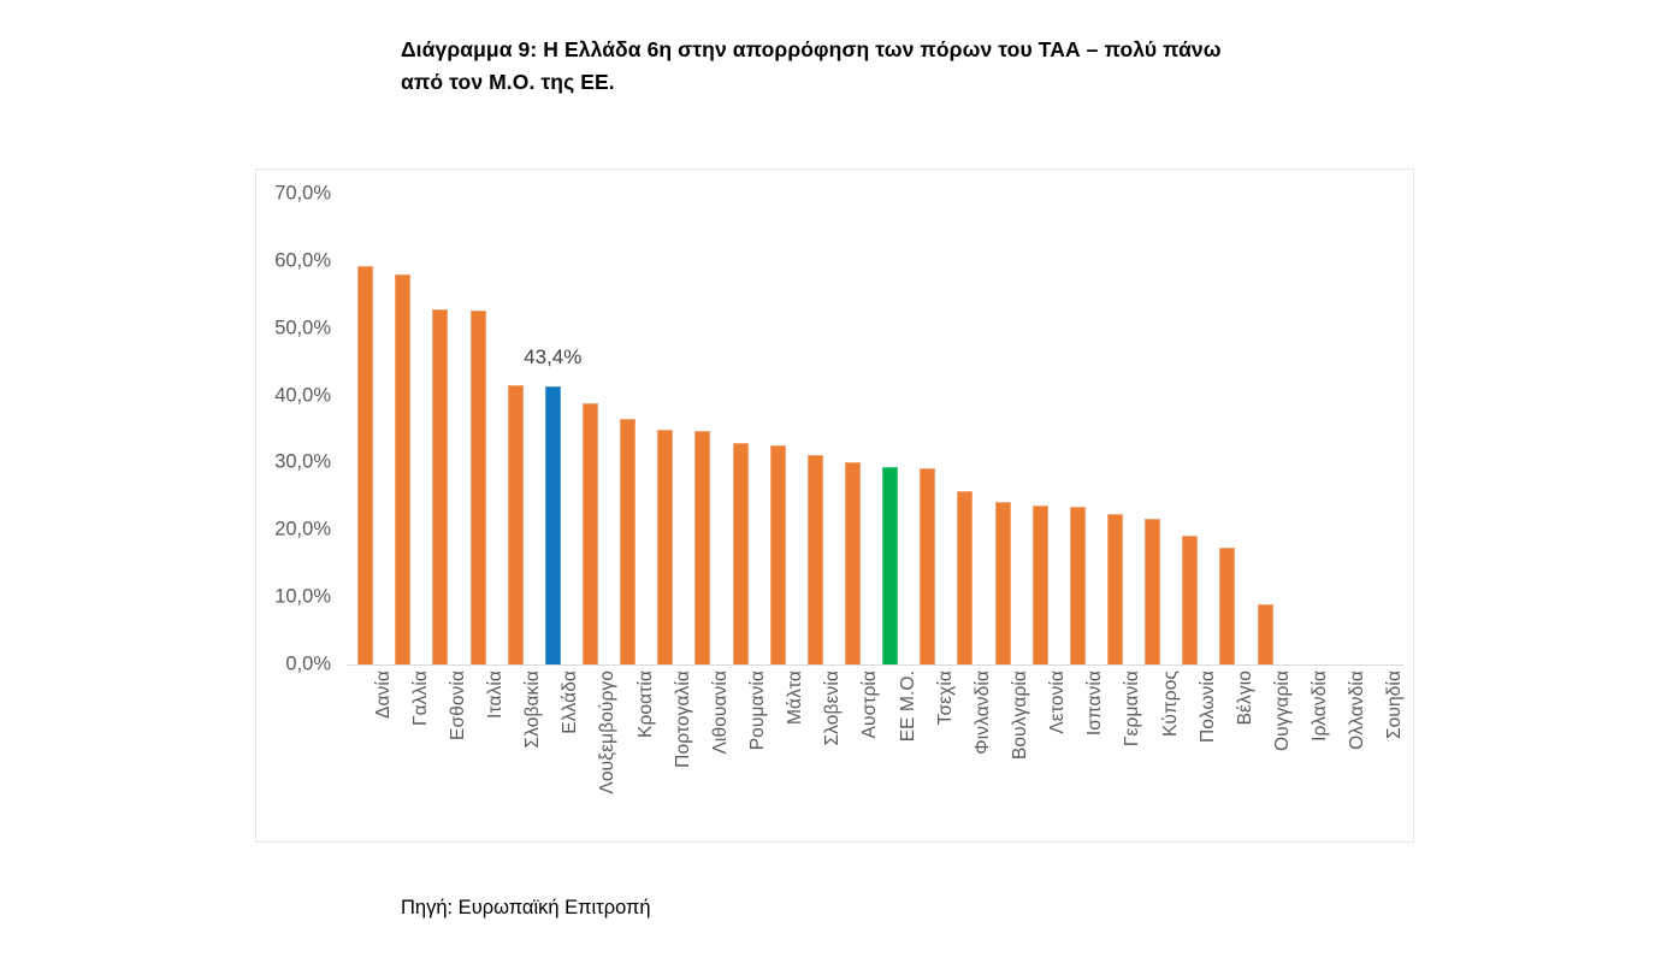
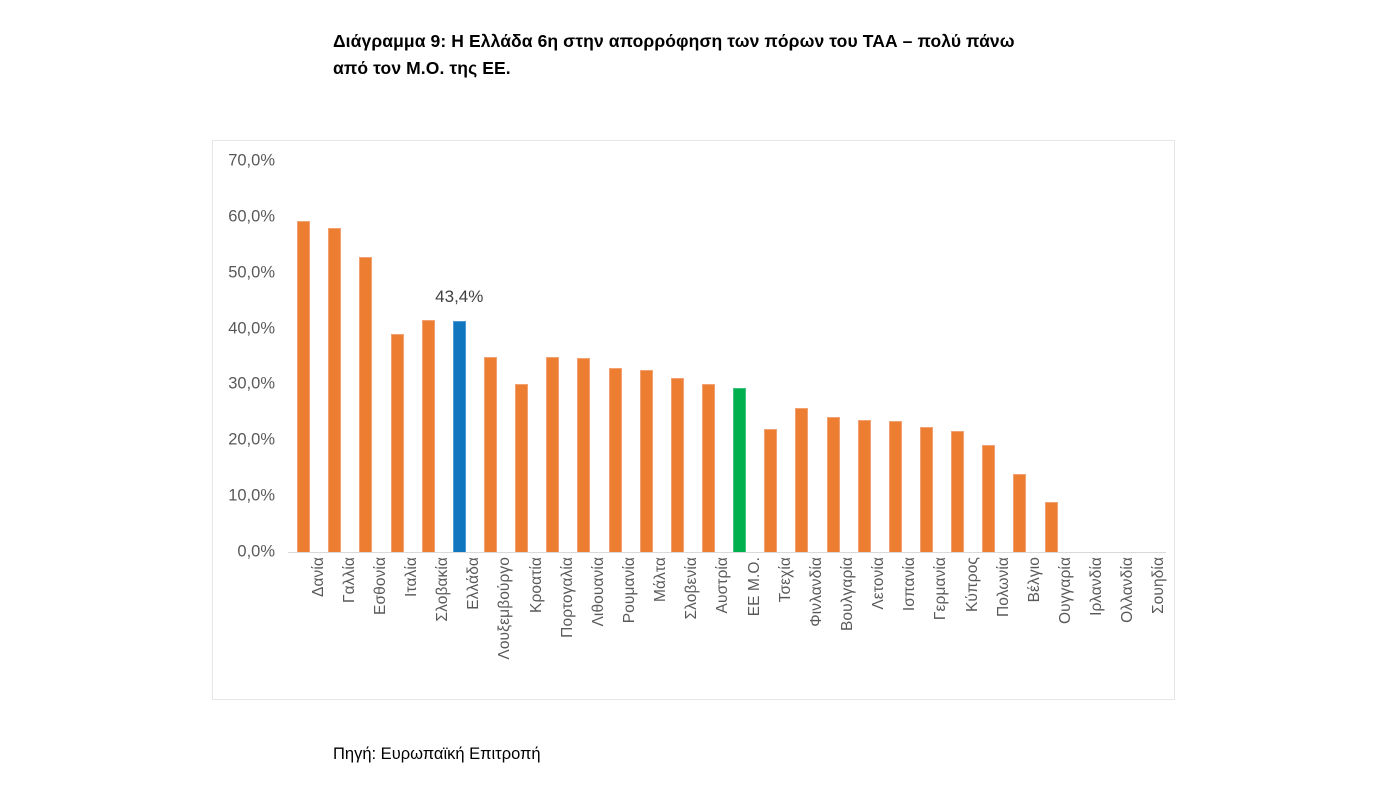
Ιταλία: 53% -> 39%
Λουξεμβούργο: 39% -> 35%
Κροατία: 36% -> 30%
Τσεχία: 29% -> 22%
Βέλγιο: 17% -> 14%
